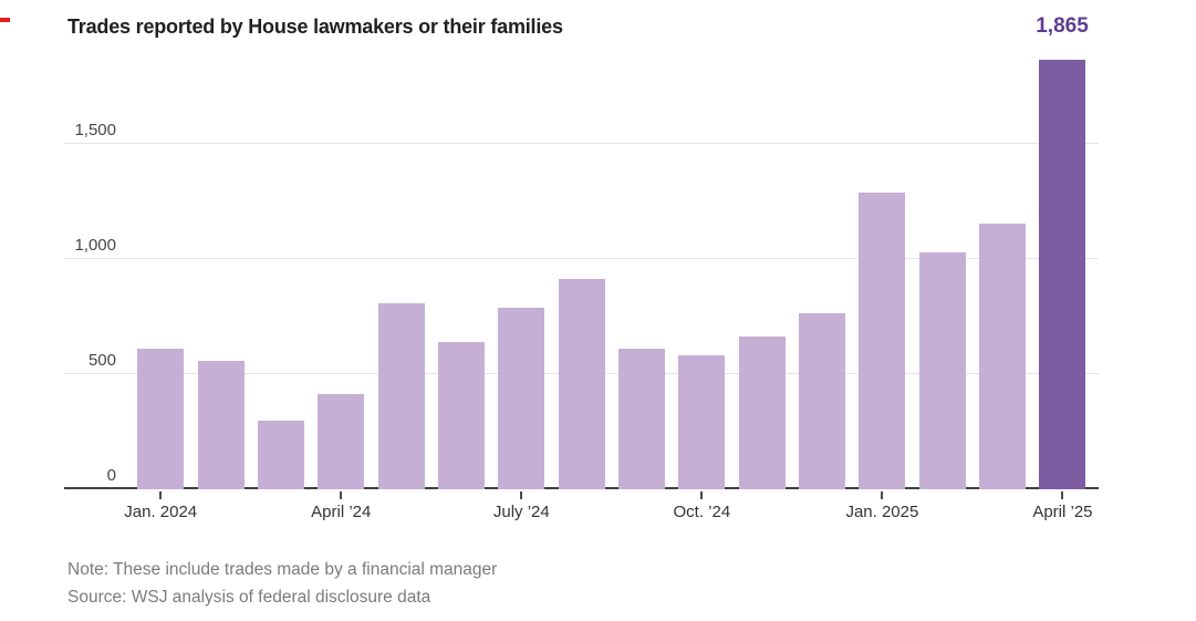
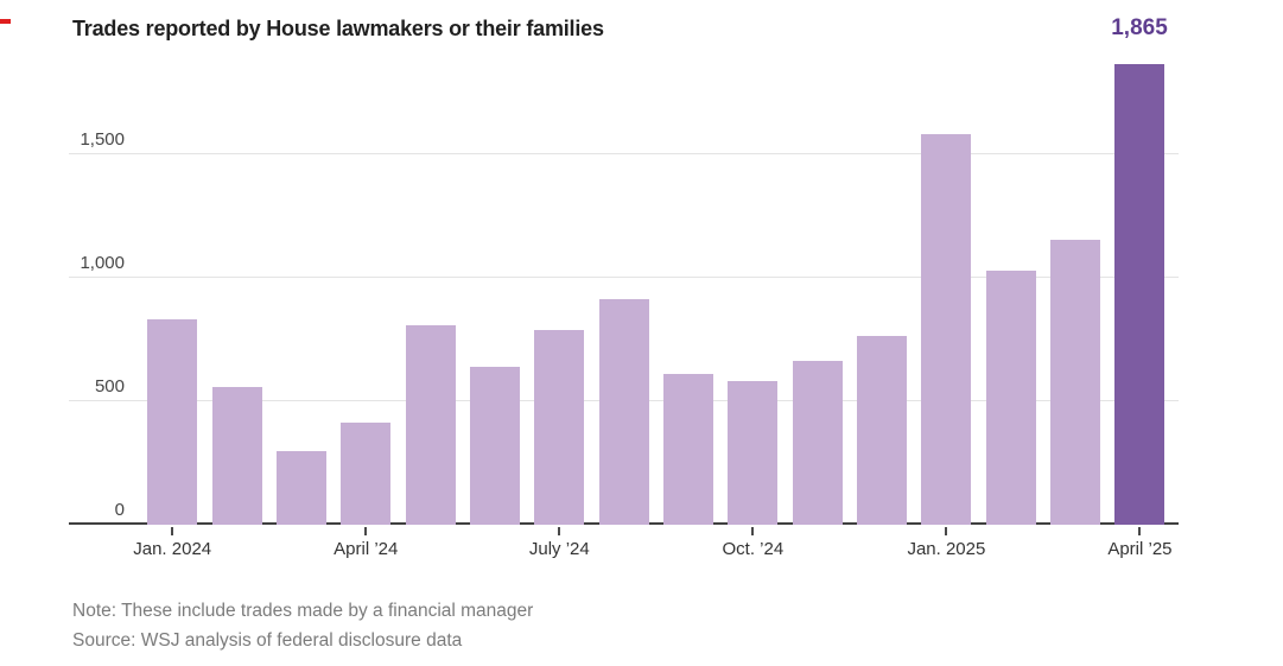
Jan. 2024: 610 -> 830
Jan. 2025: 1290 -> 1580
